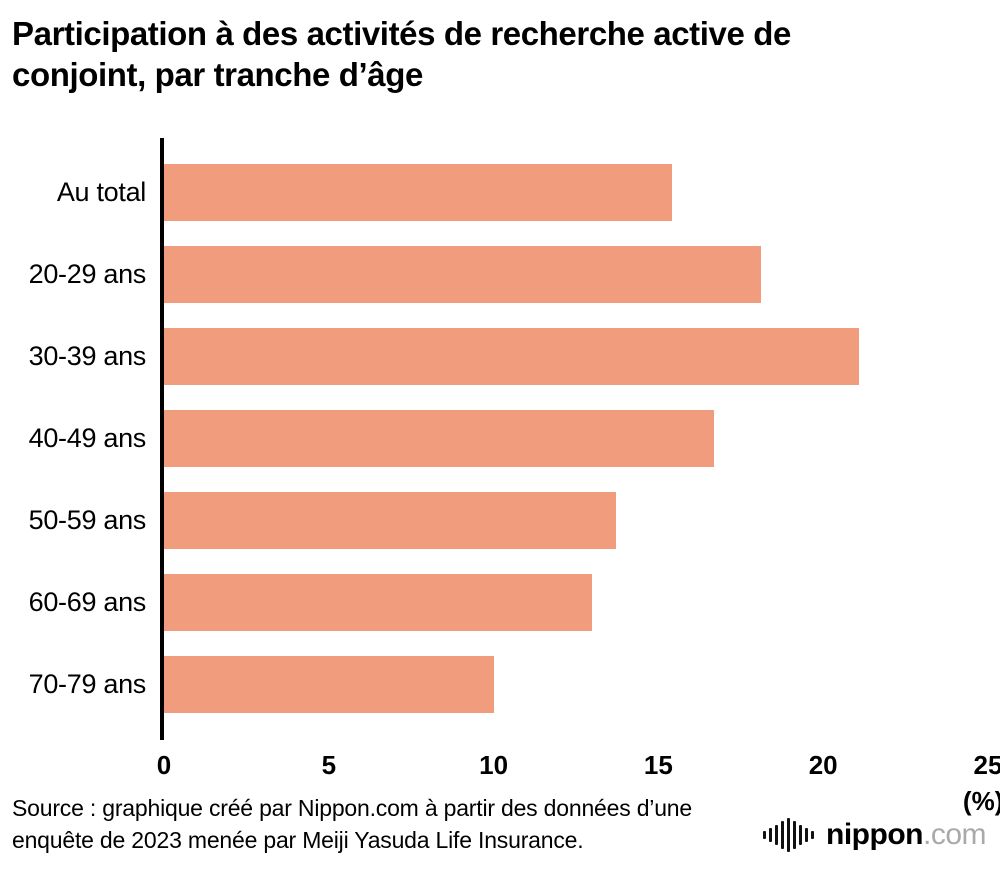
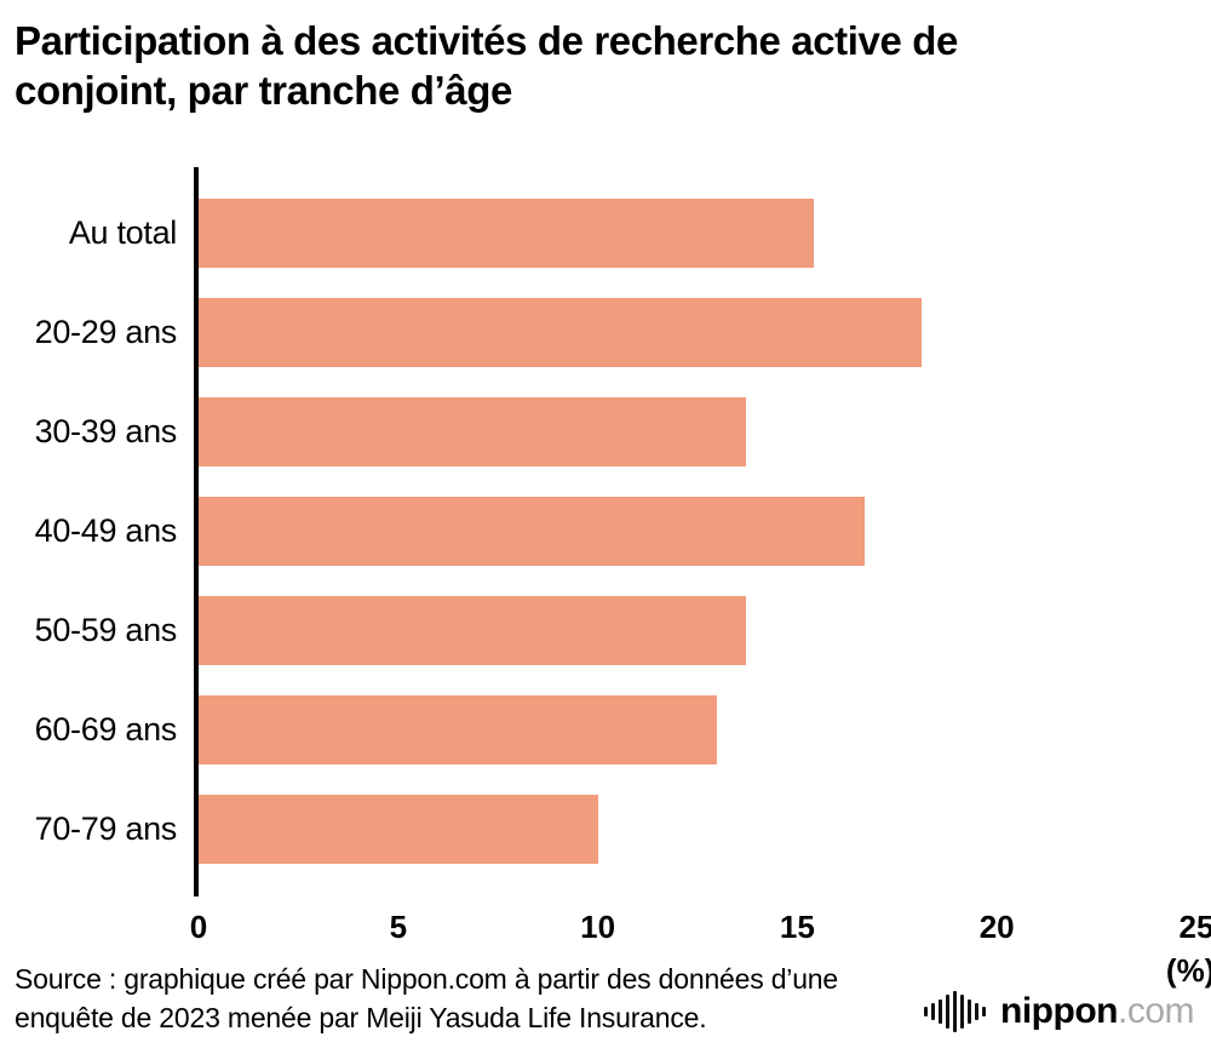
30-39 ans: 21.1 -> 13.7
